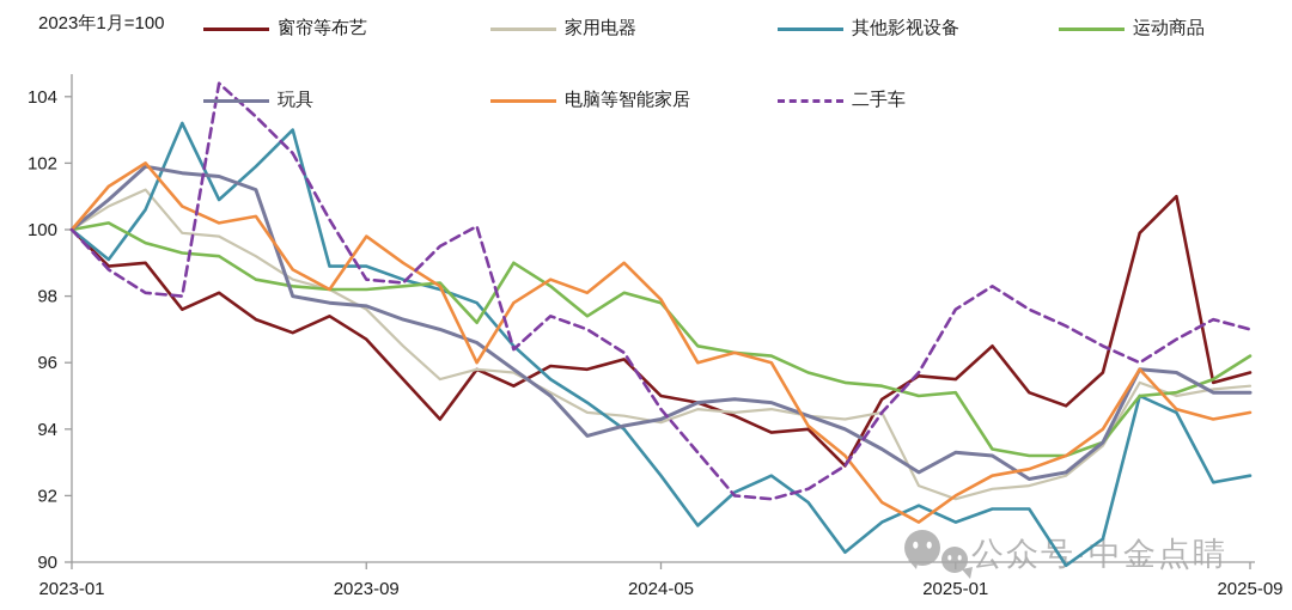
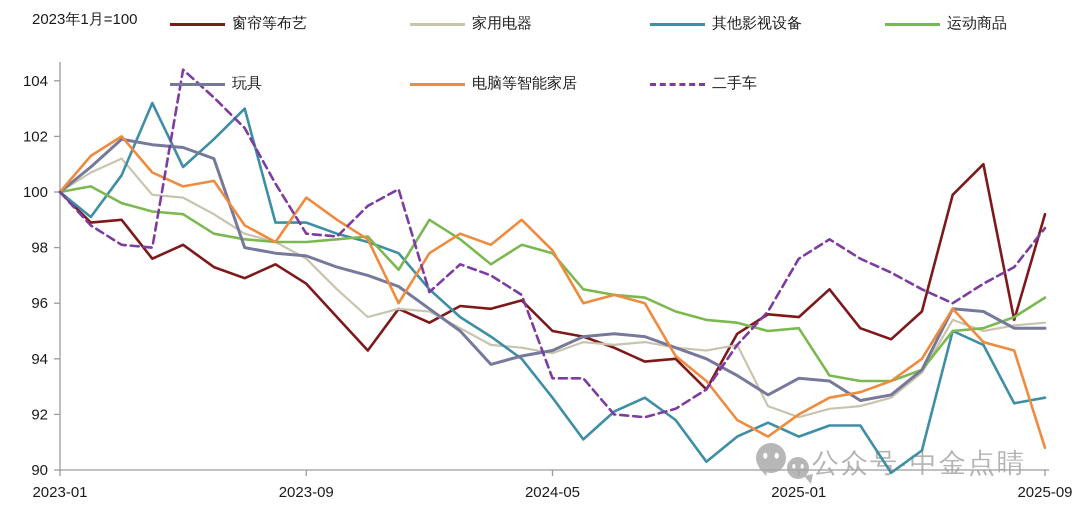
二手车/2024-05: 94.6 -> 93.3
窗帘等布艺/2025-09: 95.7 -> 99.2
电脑等智能家居/2025-09: 94.5 -> 90.8
二手车/2025-09: 97.0 -> 98.7
